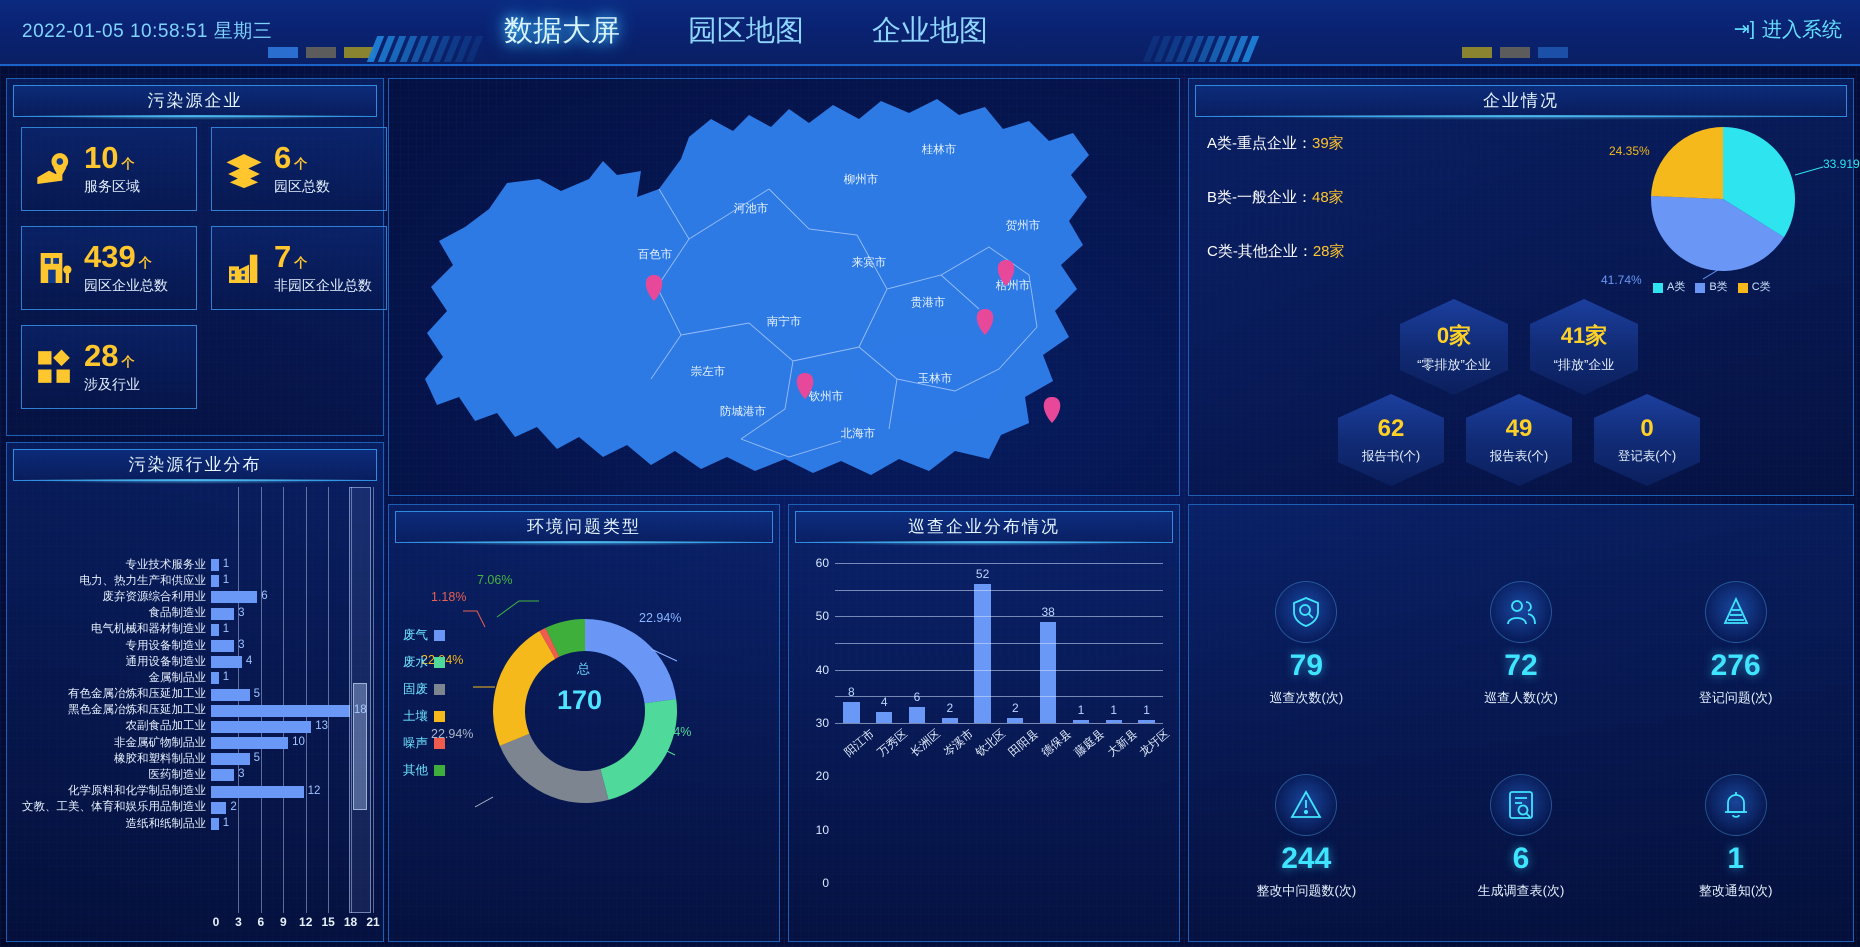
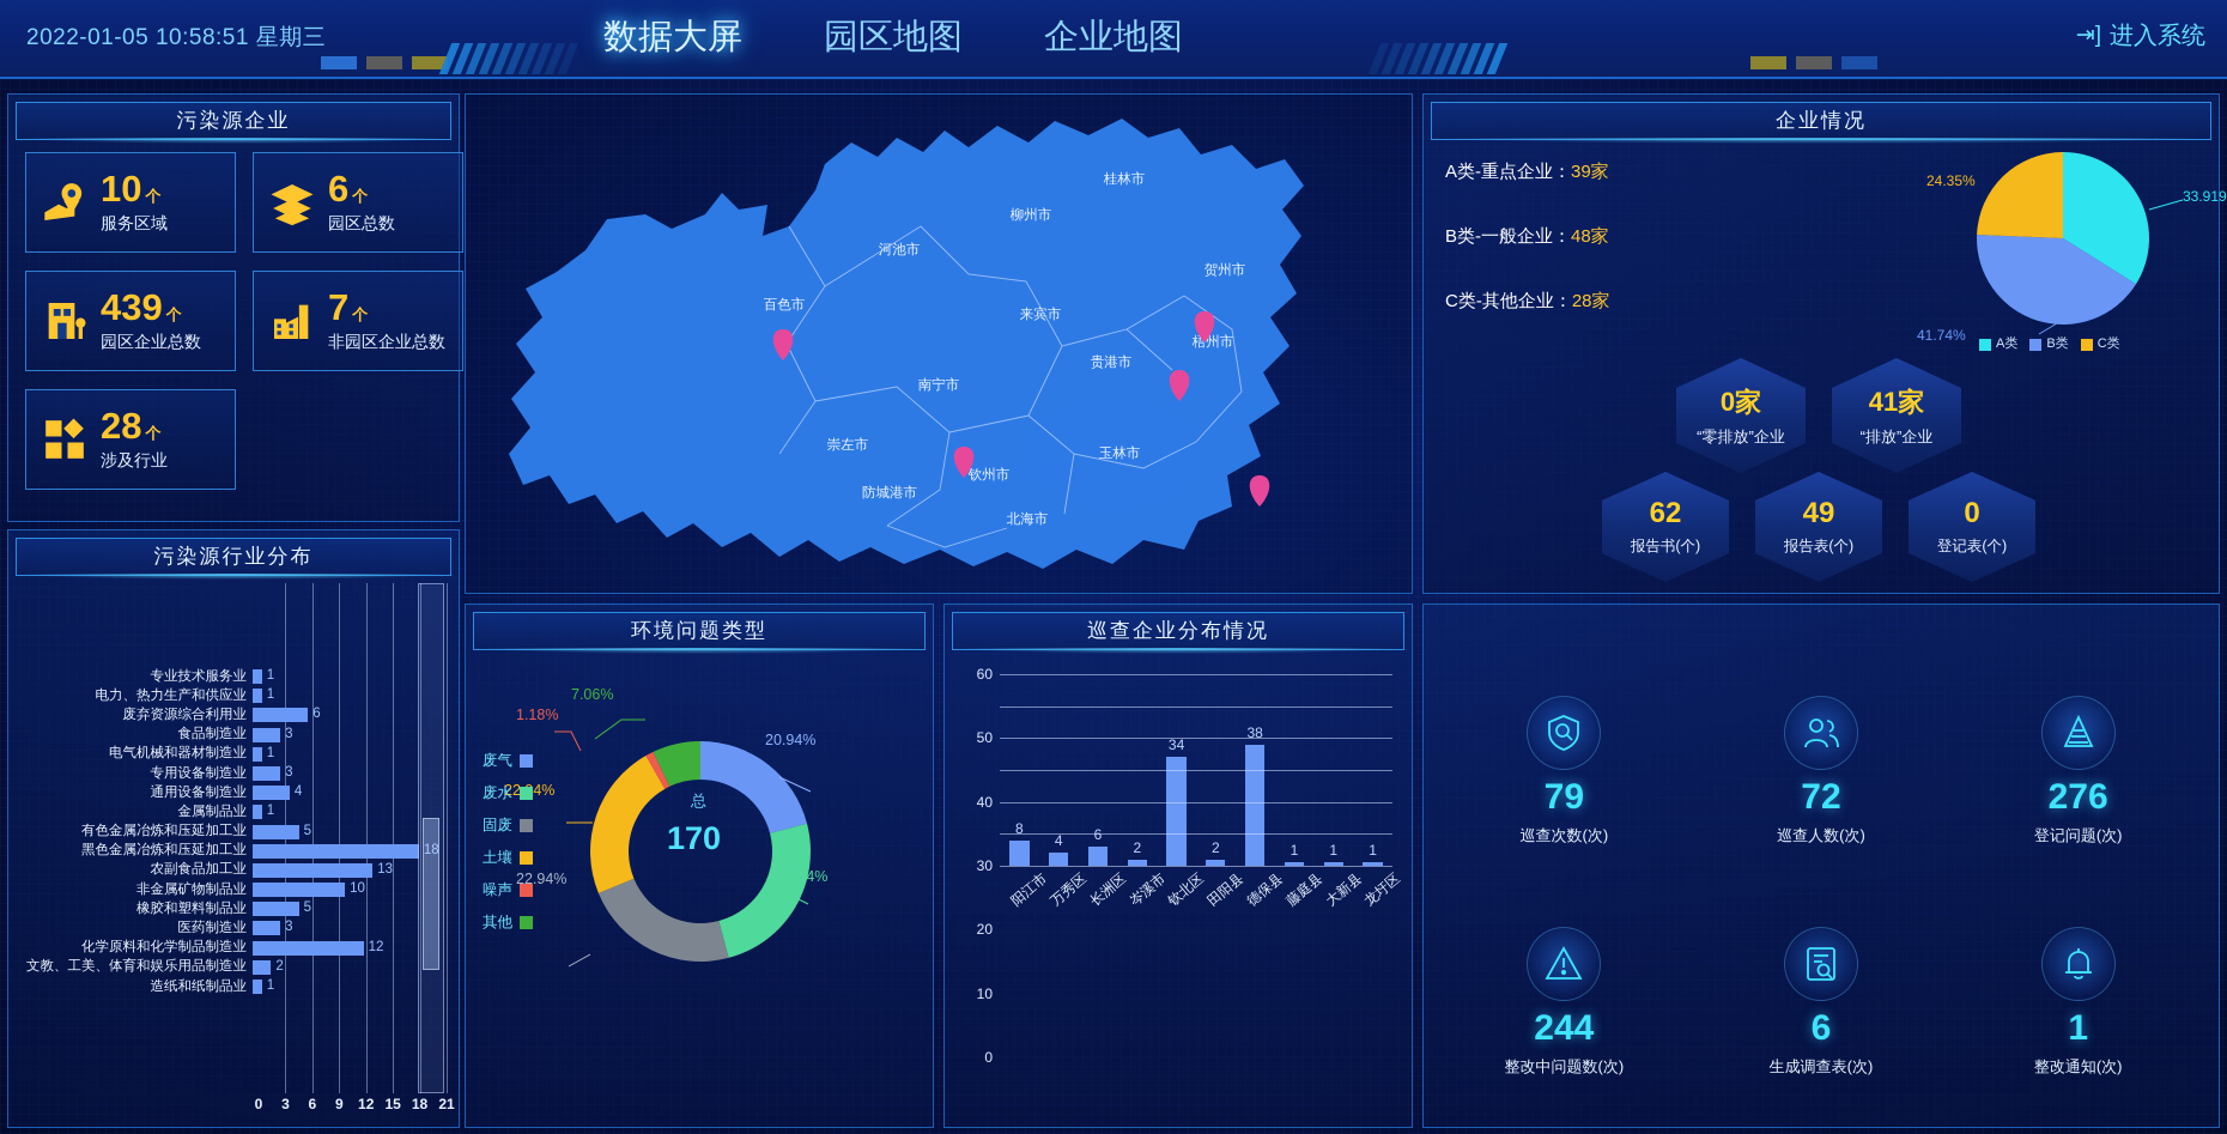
环境问题类型/废气: 22.94% -> 20.94%
环境问题类型/废水: 22.94% -> 24.94%
巡查企业分布情况/钦北区: 52 -> 34
